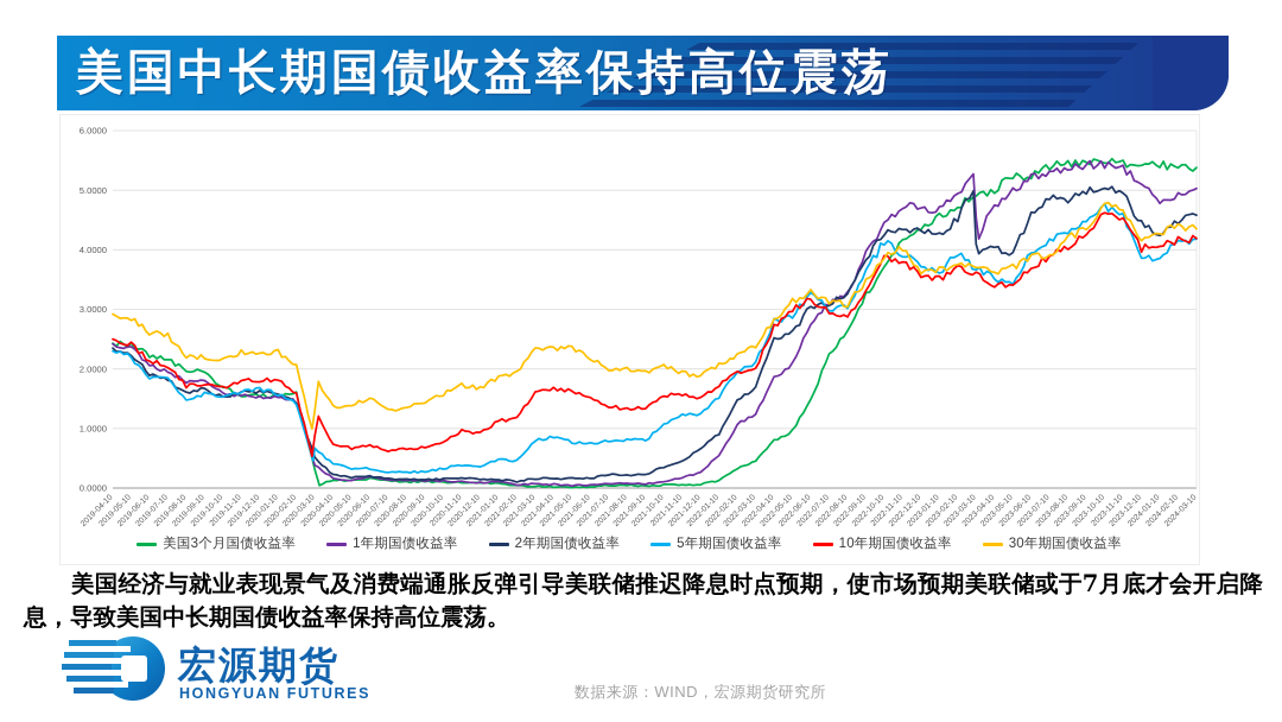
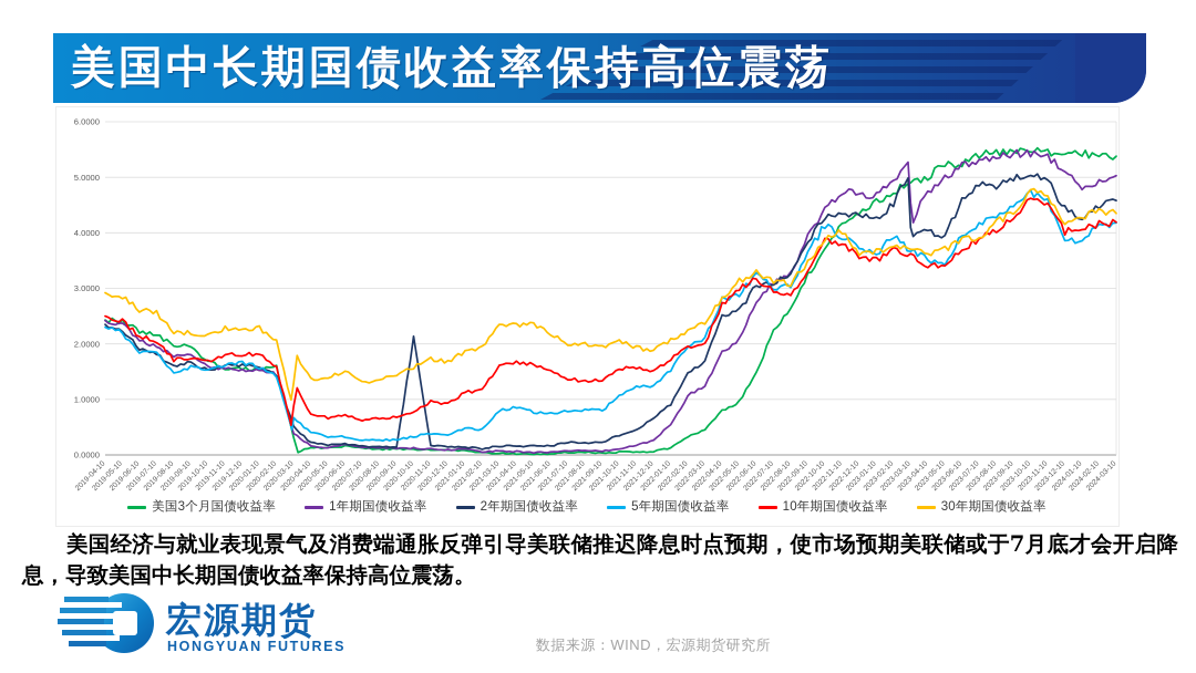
2年期国债收益率/2020-10-10: 0.1 -> 2.1
